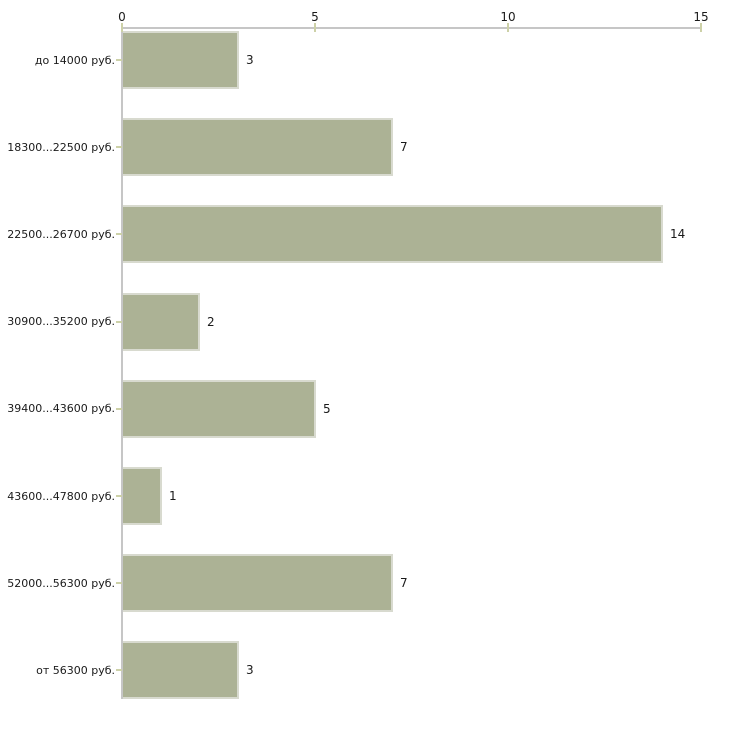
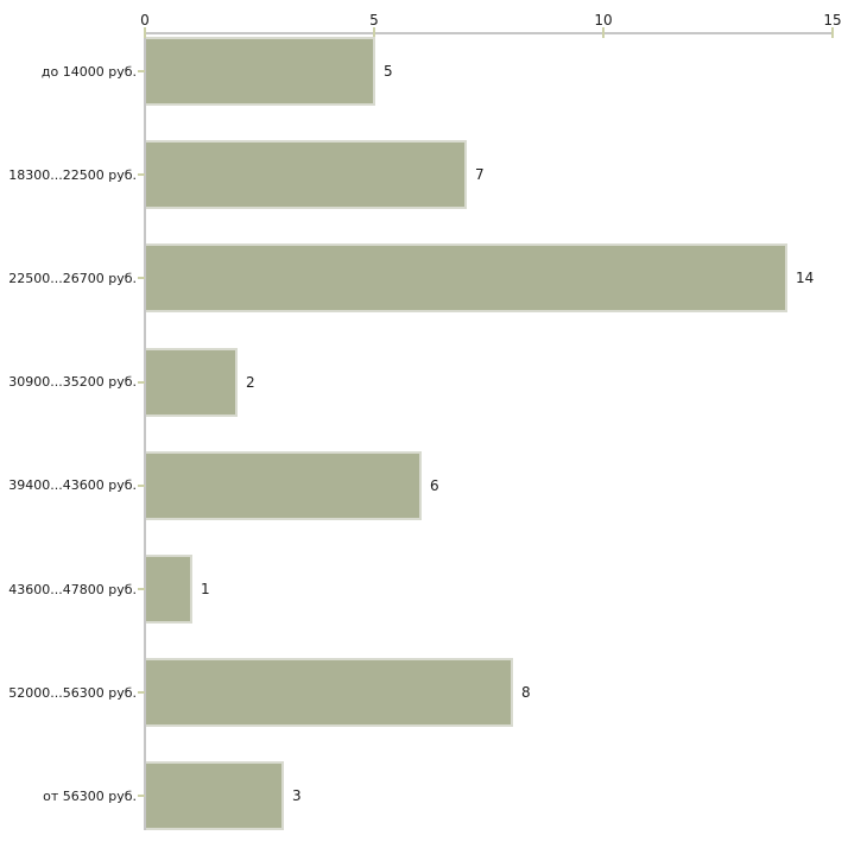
до 14000 руб.: 3 -> 5
39400...43600 руб.: 5 -> 6
52000...56300 руб.: 7 -> 8
